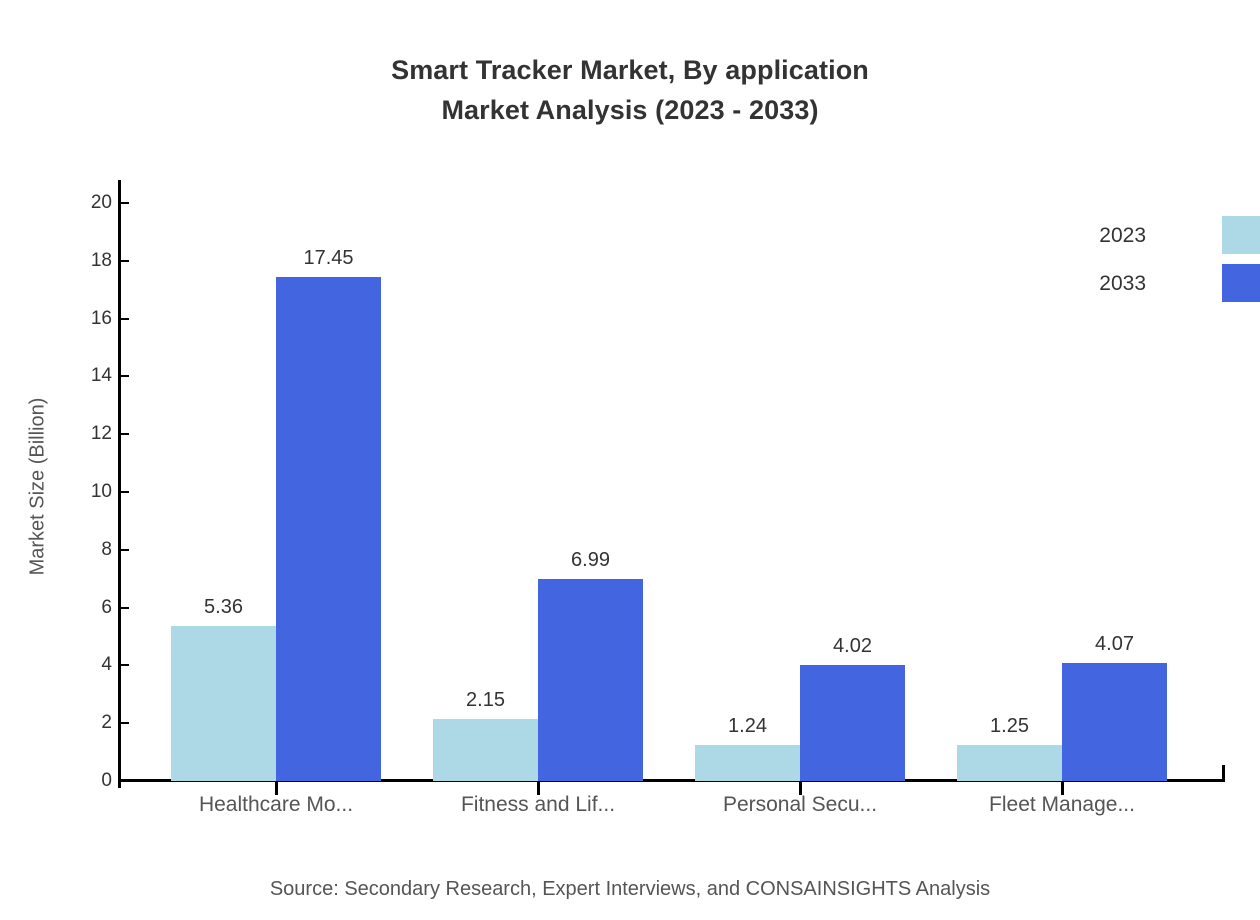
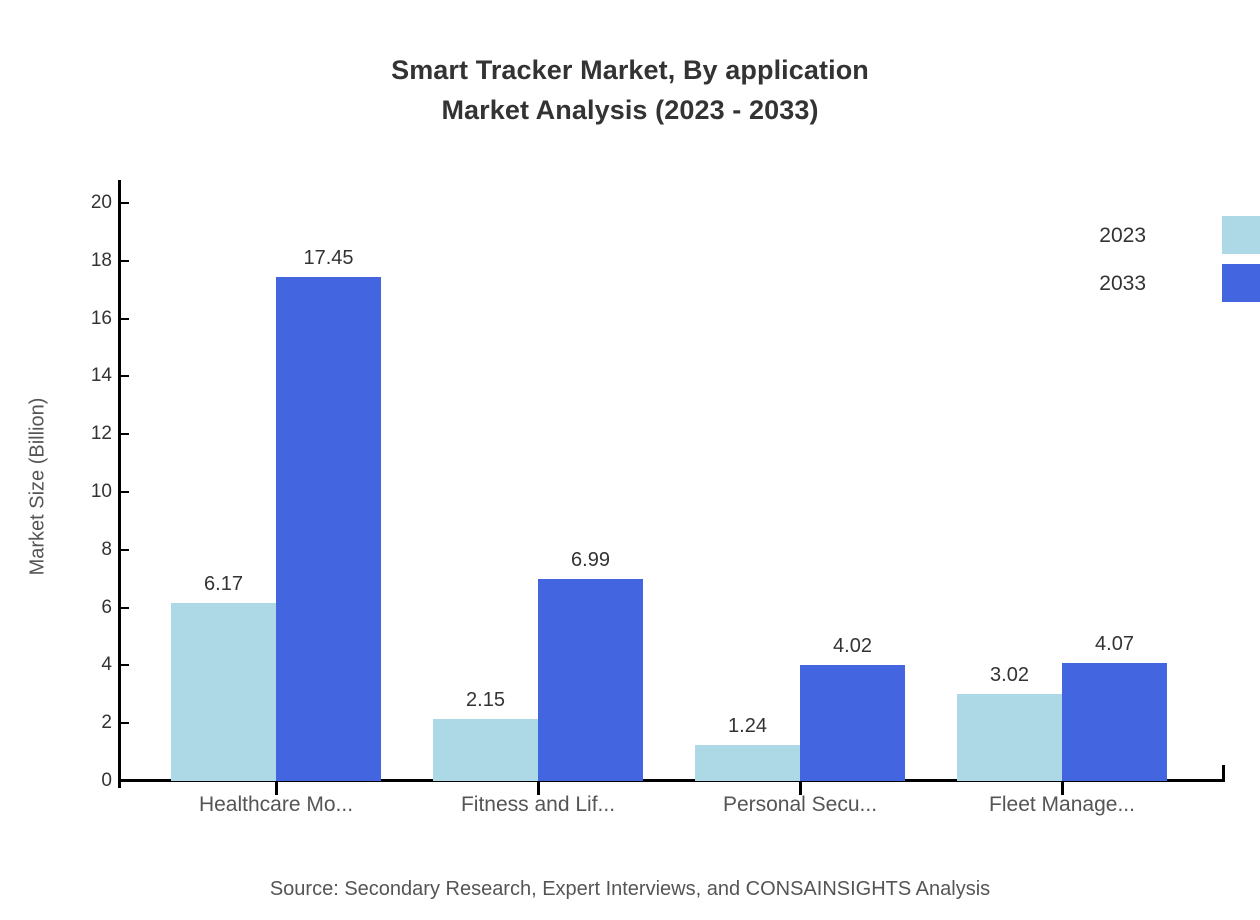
2023/Healthcare Mo...: 5.36 -> 6.17
2023/Fleet Manage...: 1.25 -> 3.02
